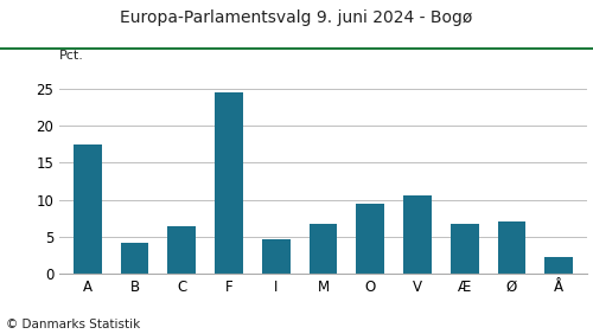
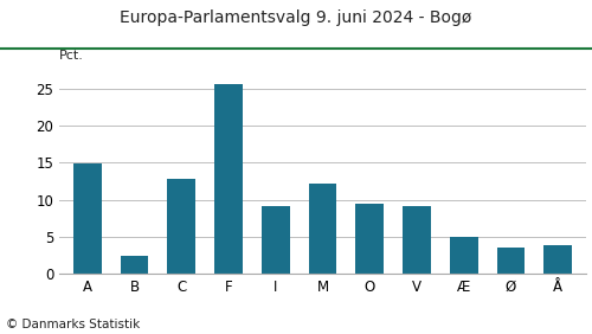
A: 17.5 -> 14.8
B: 4.2 -> 2.4
C: 6.5 -> 12.8
F: 24.5 -> 25.6
I: 4.7 -> 9.2
M: 6.8 -> 12.2
V: 10.5 -> 9.2
Æ: 6.8 -> 5.0
Ø: 7.0 -> 3.6
Å: 2.3 -> 3.8
